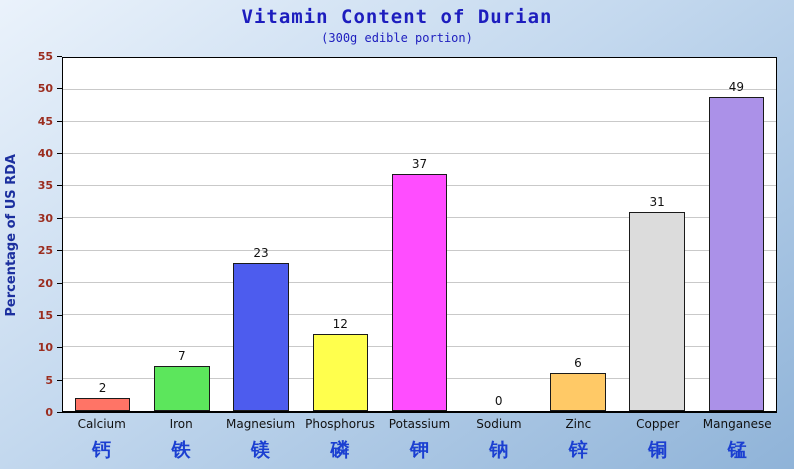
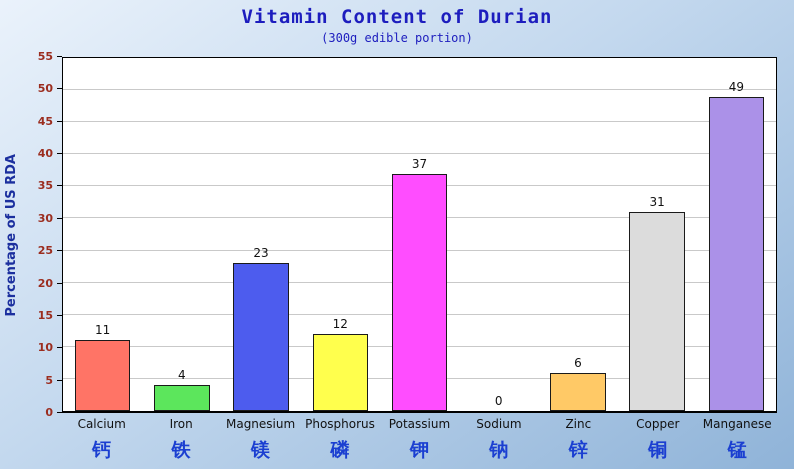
Calcium: 2 -> 11
Iron: 7 -> 4
